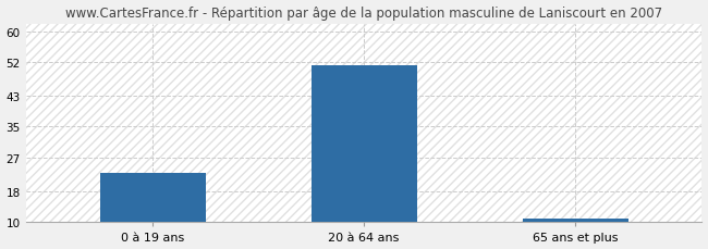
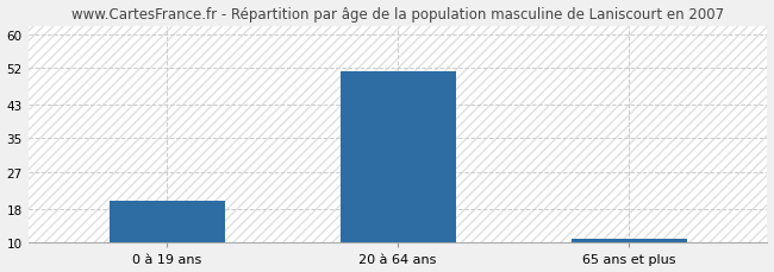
0 à 19 ans: 23 -> 20
